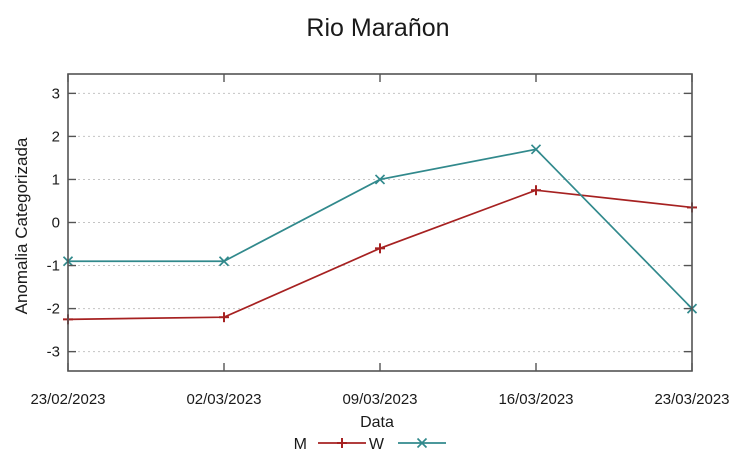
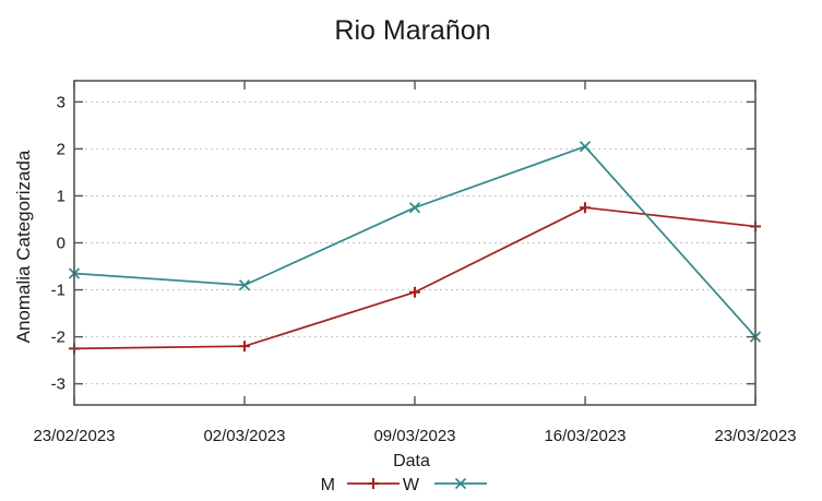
W/23/02/2023: -0.9 -> -0.7
M/09/03/2023: -0.6 -> -1.1
W/09/03/2023: 1.0 -> 0.8
W/16/03/2023: 1.7 -> 2.0
